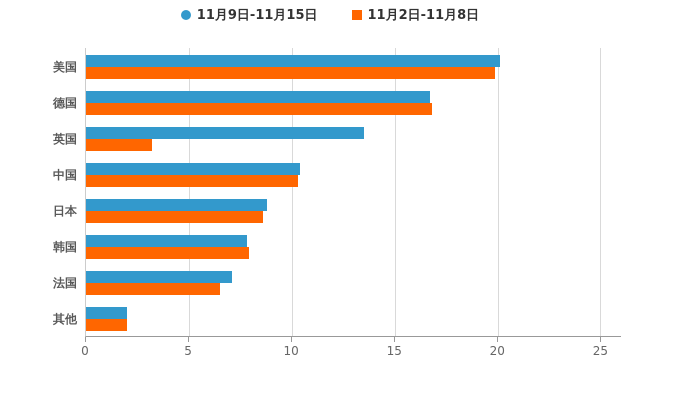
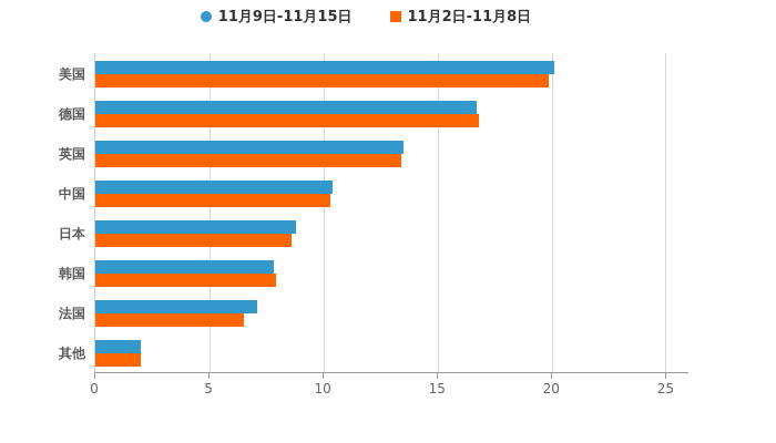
11月2日-11月8日/英国: 3.2 -> 13.4
